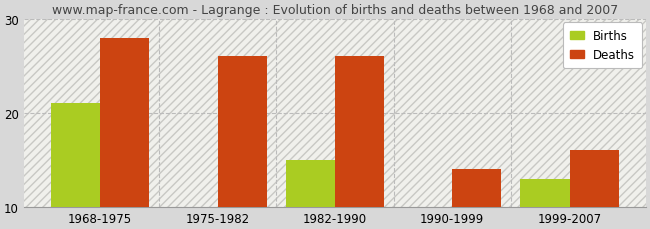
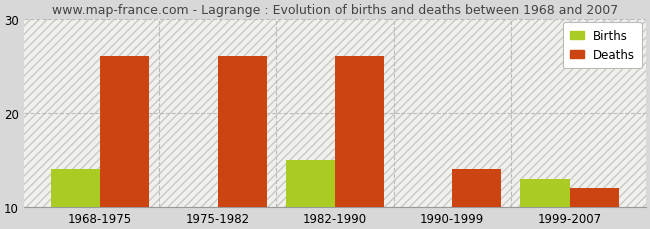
Births/1968-1975: 21.0 -> 14.0
Deaths/1968-1975: 28 -> 26
Deaths/1999-2007: 16 -> 12
